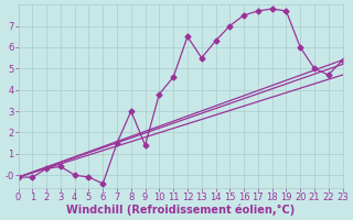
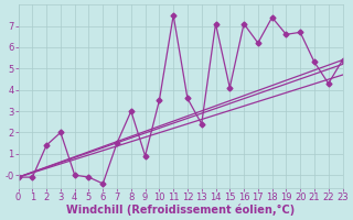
2: 0.3 -> 1.4
3: 0.4 -> 2.0
9: 1.4 -> 0.9
10: 3.8 -> 3.5
11: 4.6 -> 7.5
12: 6.5 -> 3.6
13: 5.5 -> 2.4
14: 6.3 -> 7.1
15: 7.0 -> 4.1
16: 7.5 -> 7.1
17: 7.7 -> 6.2
18: 7.8 -> 7.4
19: 7.7 -> 6.6
20: 6.0 -> 6.7
21: 5.0 -> 5.3
22: 4.7 -> 4.3
